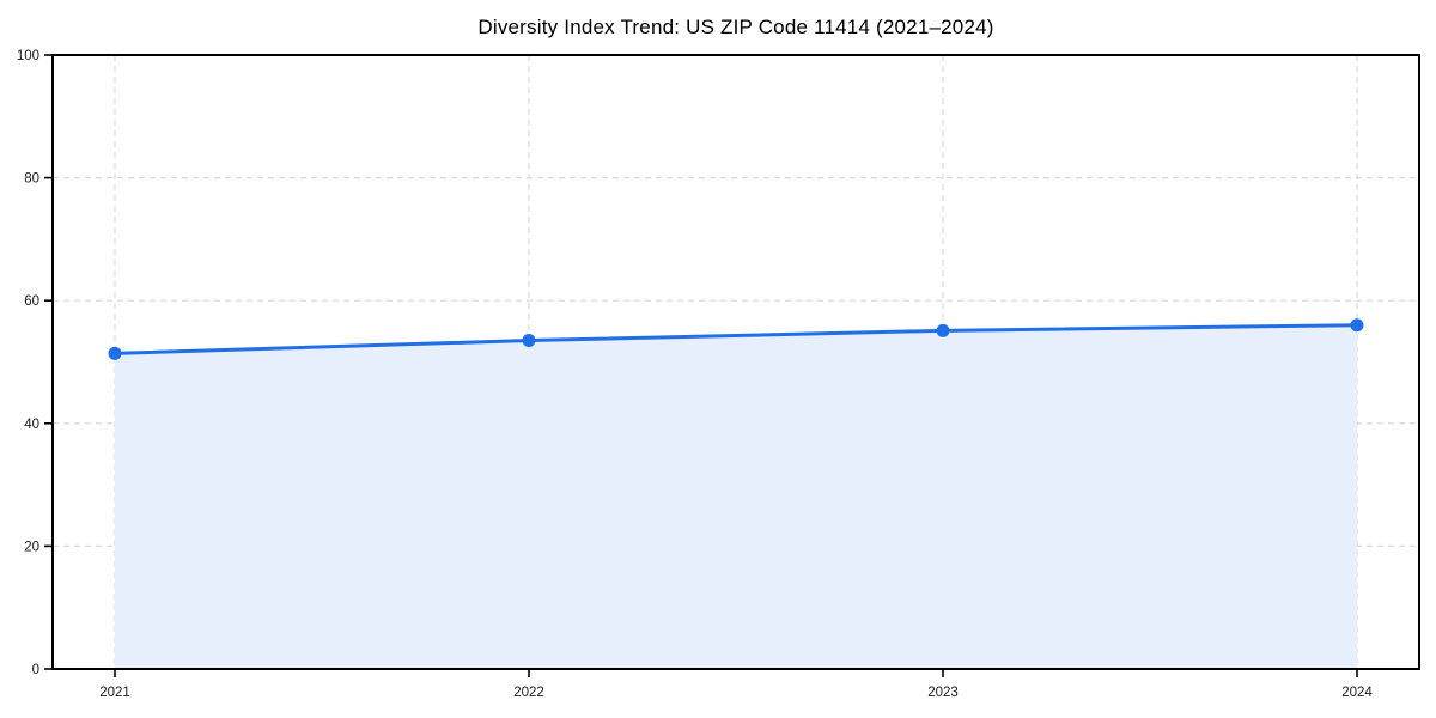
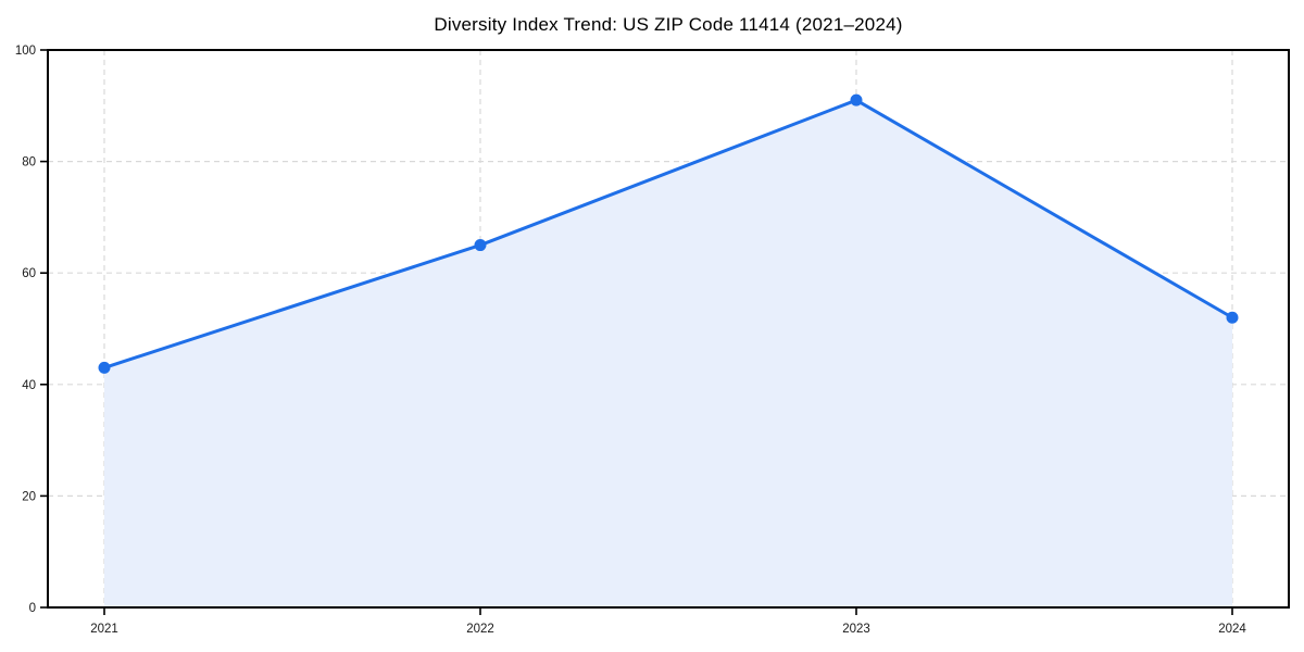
2021: 51 -> 43
2022: 54 -> 65
2023: 55 -> 91
2024: 56 -> 52
